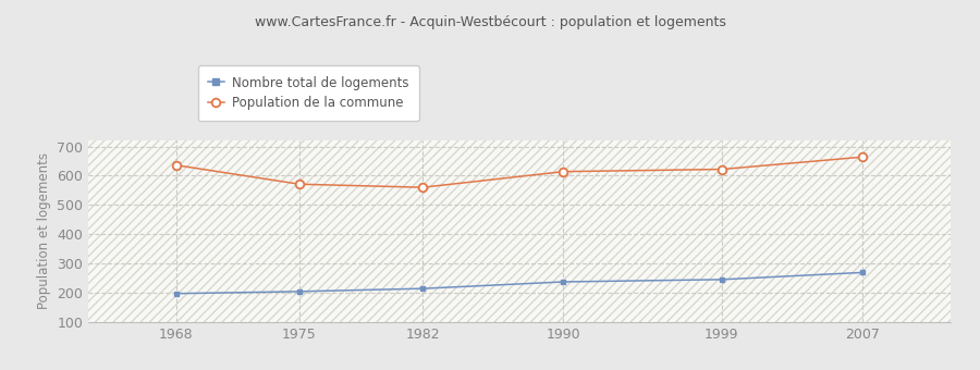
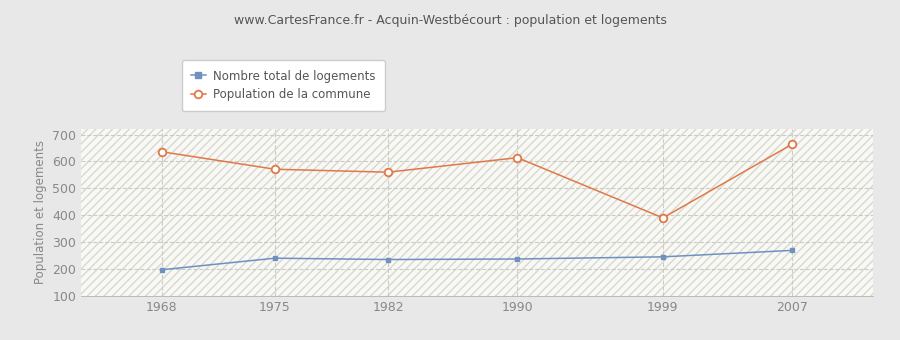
Nombre total de logements/1975: 204 -> 240
Nombre total de logements/1982: 214 -> 235
Population de la commune/1999: 622 -> 390
